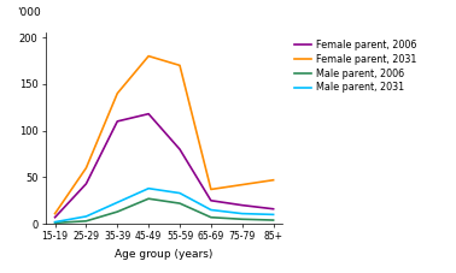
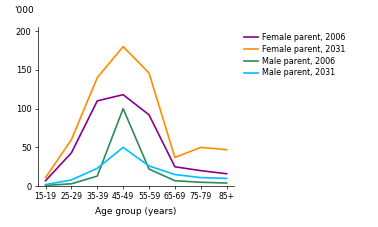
Male parent, 2006/45-49: 27 -> 100
Male parent, 2031/45-49: 38 -> 50
Female parent, 2006/55-59: 80 -> 92
Female parent, 2031/55-59: 170 -> 146
Male parent, 2031/55-59: 33 -> 26
Female parent, 2031/75-79: 42 -> 50
